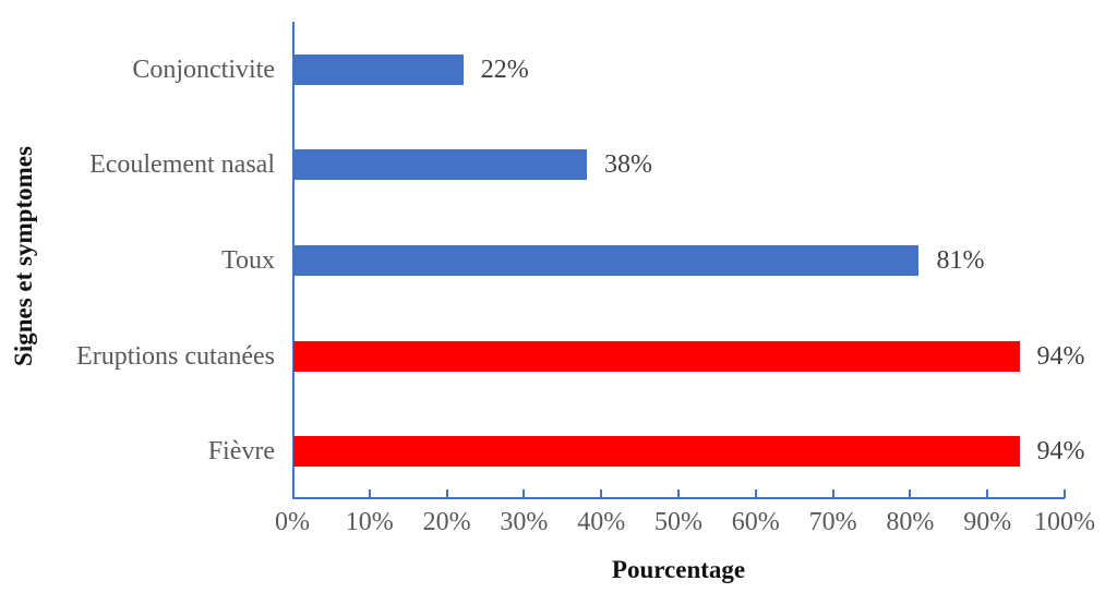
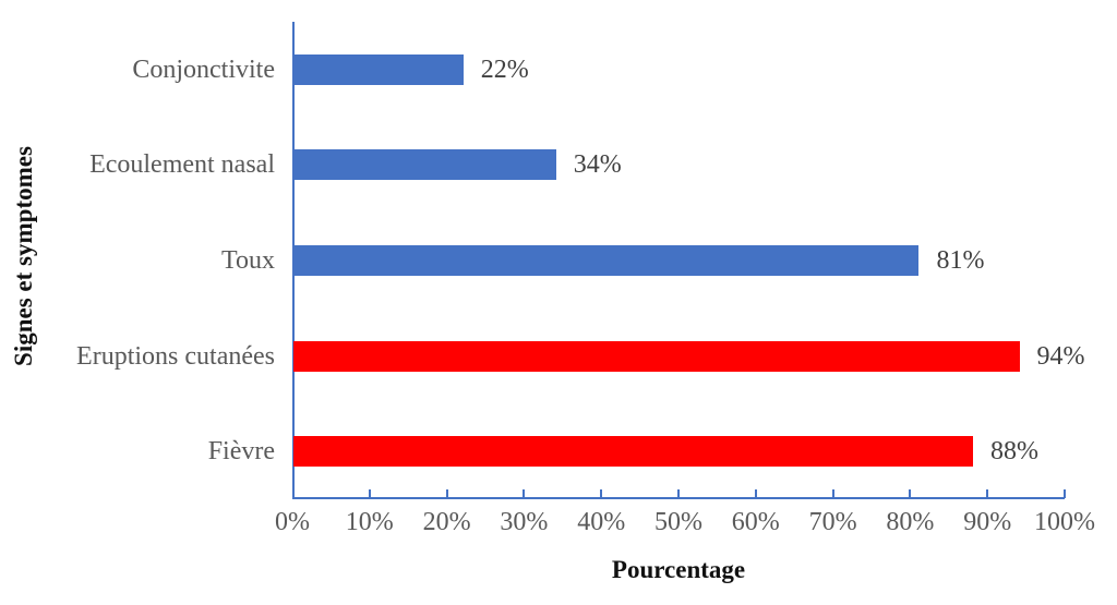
Ecoulement nasal: 38% -> 34%
Fièvre: 94% -> 88%
